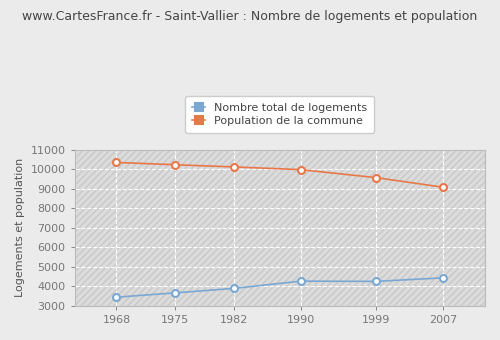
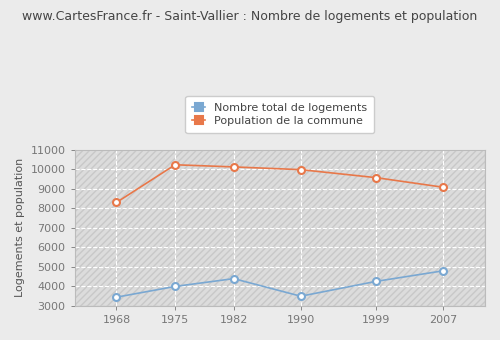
Population de la commune/1968: 10400 -> 8300
Nombre total de logements/1975: 3700 -> 4000
Nombre total de logements/1982: 3900 -> 4400
Nombre total de logements/1990: 4300 -> 3500
Nombre total de logements/2007: 4400 -> 4800
